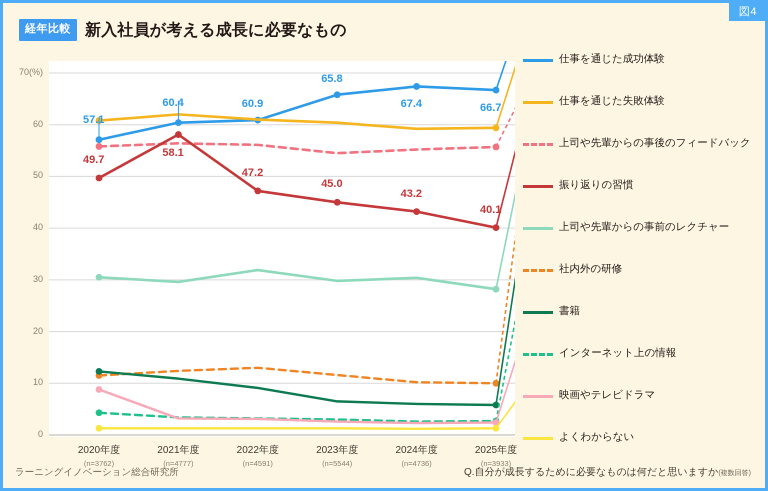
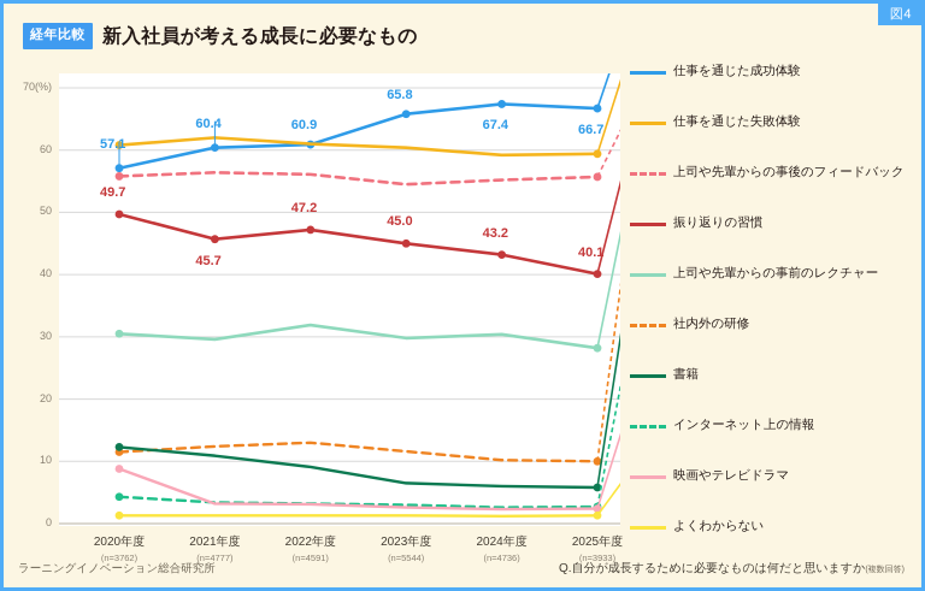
振り返りの習慣/2021年度: 58.1 -> 45.7
